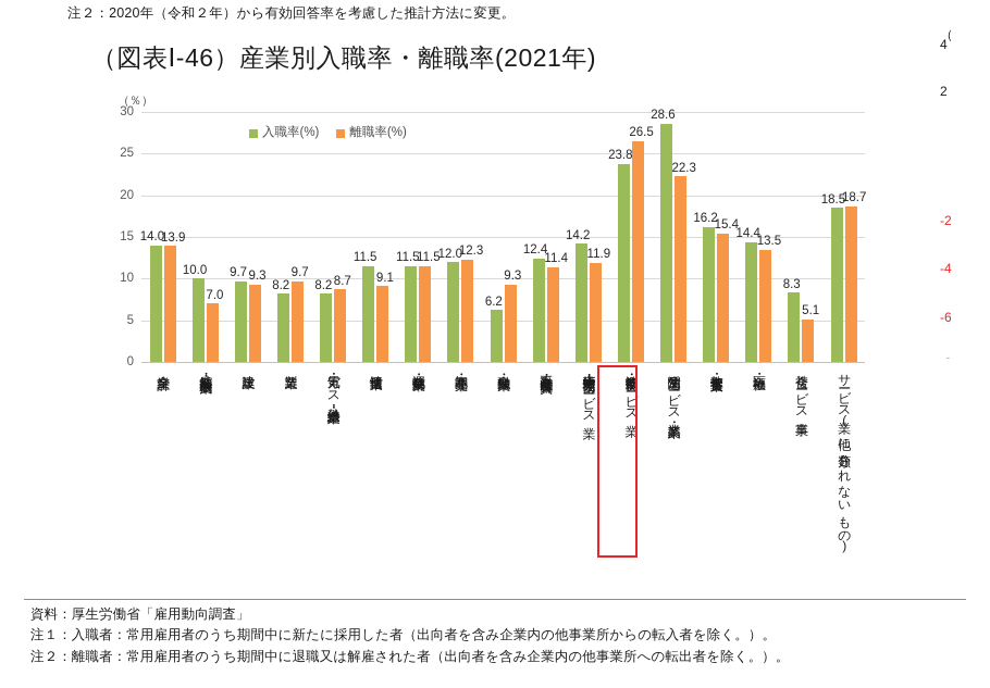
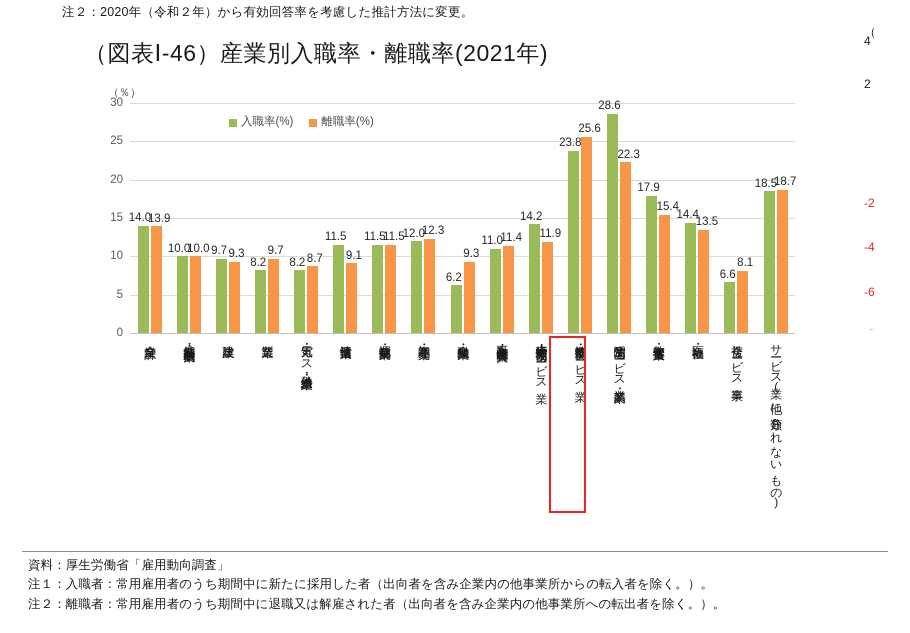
離職率(%)/鉱業・採石業・砂利採取業: 7.0 -> 10.0
入職率(%)/不動産業・物品賃貸業: 12.4 -> 11.0
離職率(%)/宿泊業・飲食サービス業: 26.5 -> 25.6
入職率(%)/教育・学習支援業: 16.2 -> 17.9
入職率(%)/複合サービス事業: 8.3 -> 6.6
離職率(%)/複合サービス事業: 5.1 -> 8.1
